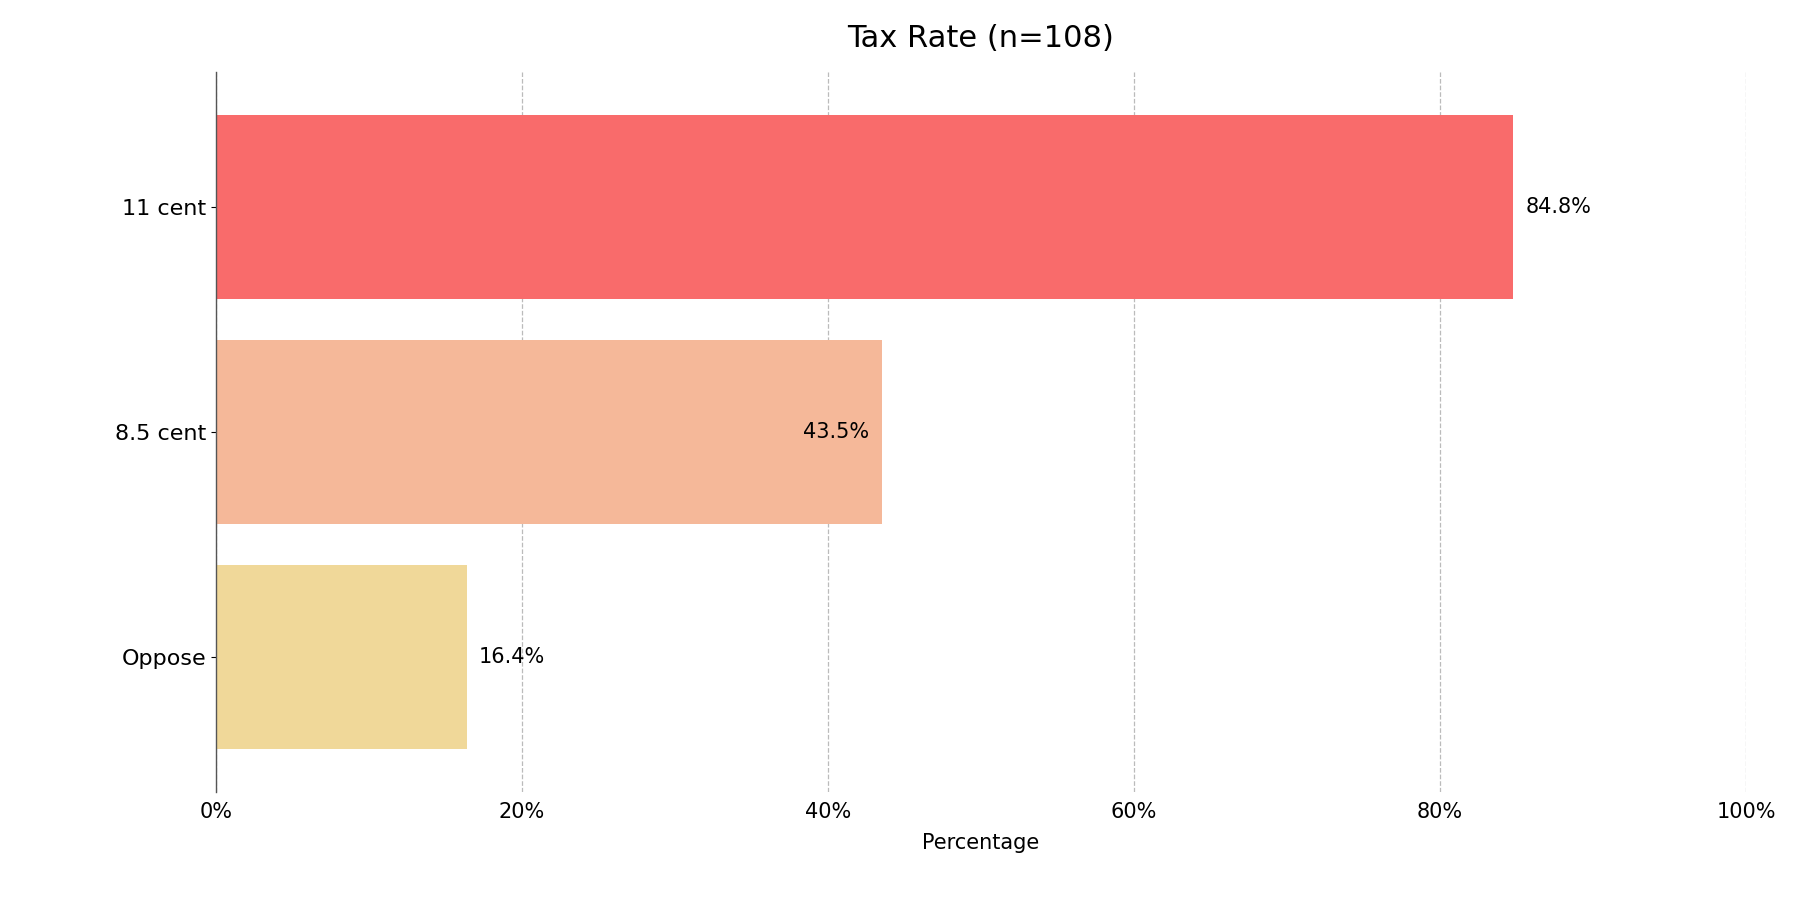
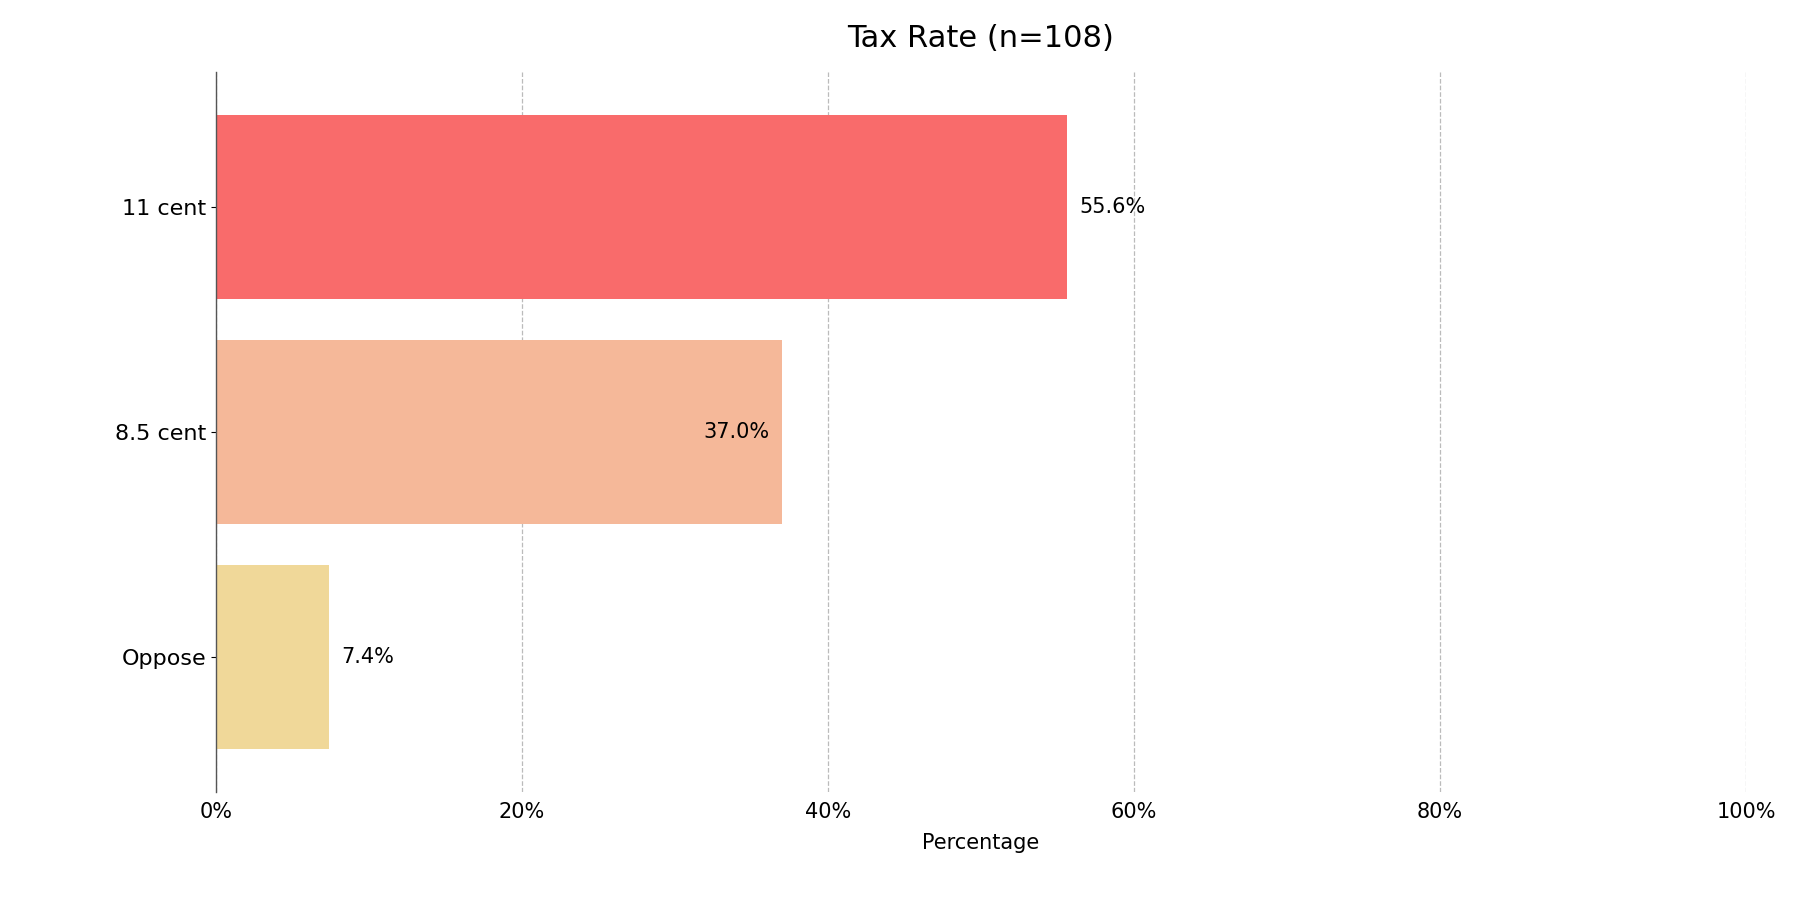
11 cent: 84.8% -> 55.6%
8.5 cent: 43.5% -> 37.0%
Oppose: 16.4% -> 7.4%
